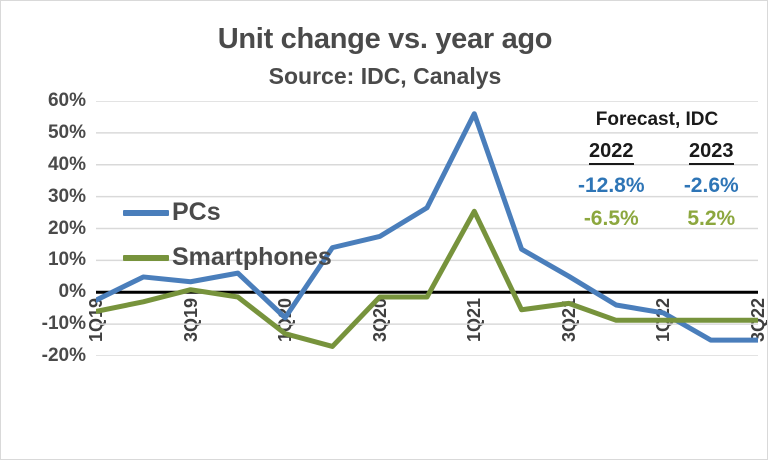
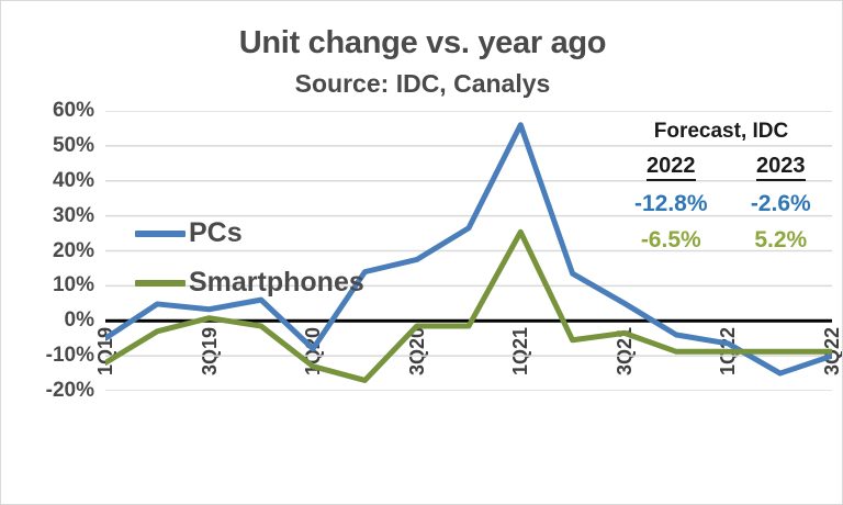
PCs/1Q19: -2% -> -5%
Smartphones/1Q19: -6% -> -12%
PCs/3Q22: -15% -> -10%
